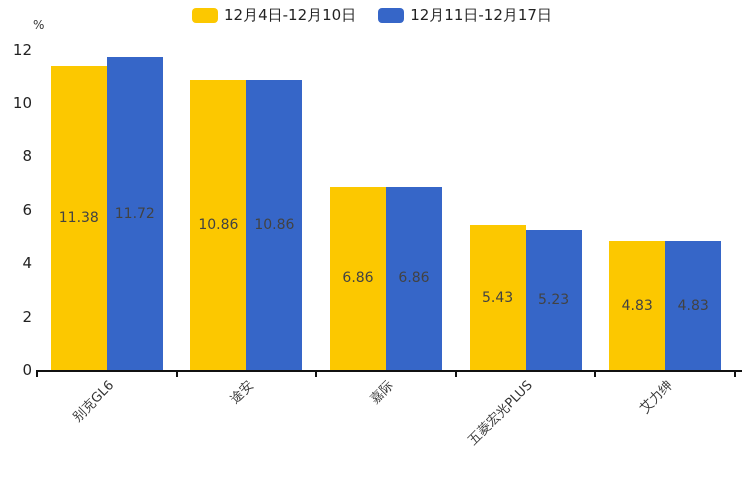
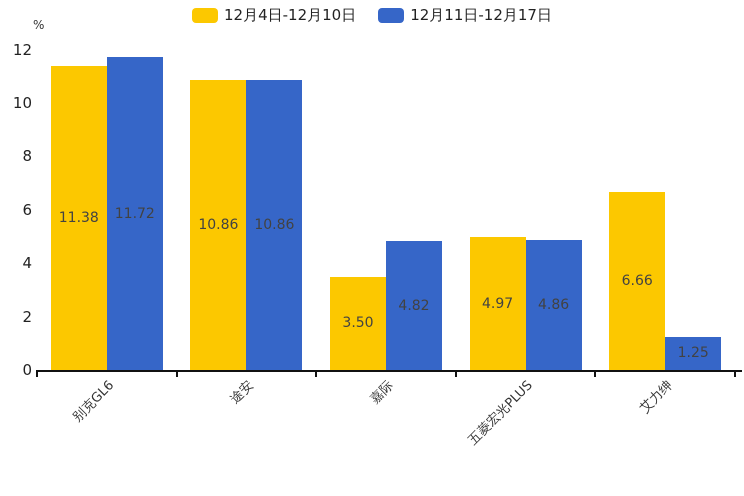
12月4日-12月10日/嘉际: 6.86 -> 3.50
12月11日-12月17日/嘉际: 6.86 -> 4.82
12月4日-12月10日/五菱宏光PLUS: 5.43 -> 4.97
12月11日-12月17日/五菱宏光PLUS: 5.23 -> 4.86
12月4日-12月10日/艾力绅: 4.83 -> 6.66
12月11日-12月17日/艾力绅: 4.83 -> 1.25
